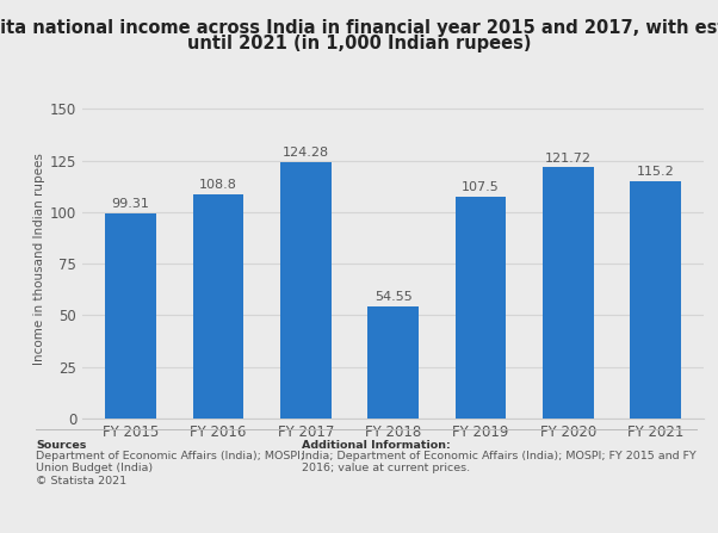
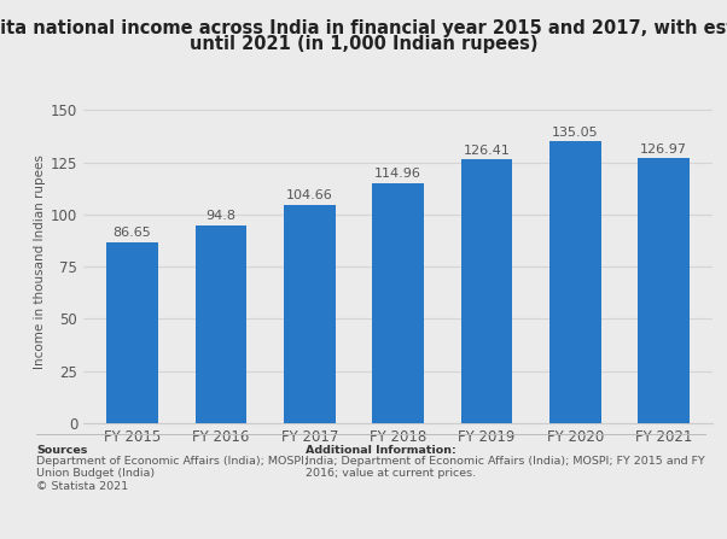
FY 2015: 99.31 -> 86.65
FY 2016: 108.8 -> 94.8
FY 2017: 124.28 -> 104.66
FY 2018: 54.55 -> 114.96
FY 2019: 107.5 -> 126.41
FY 2020: 121.72 -> 135.05
FY 2021: 115.2 -> 126.97
